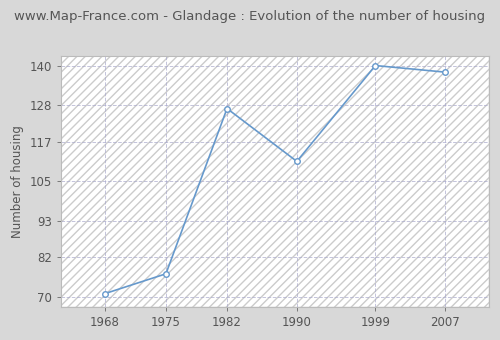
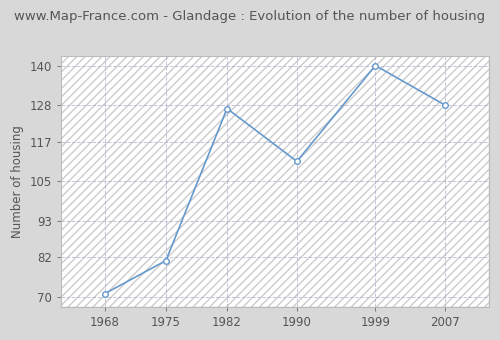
1975: 77 -> 81
2007: 138 -> 128
